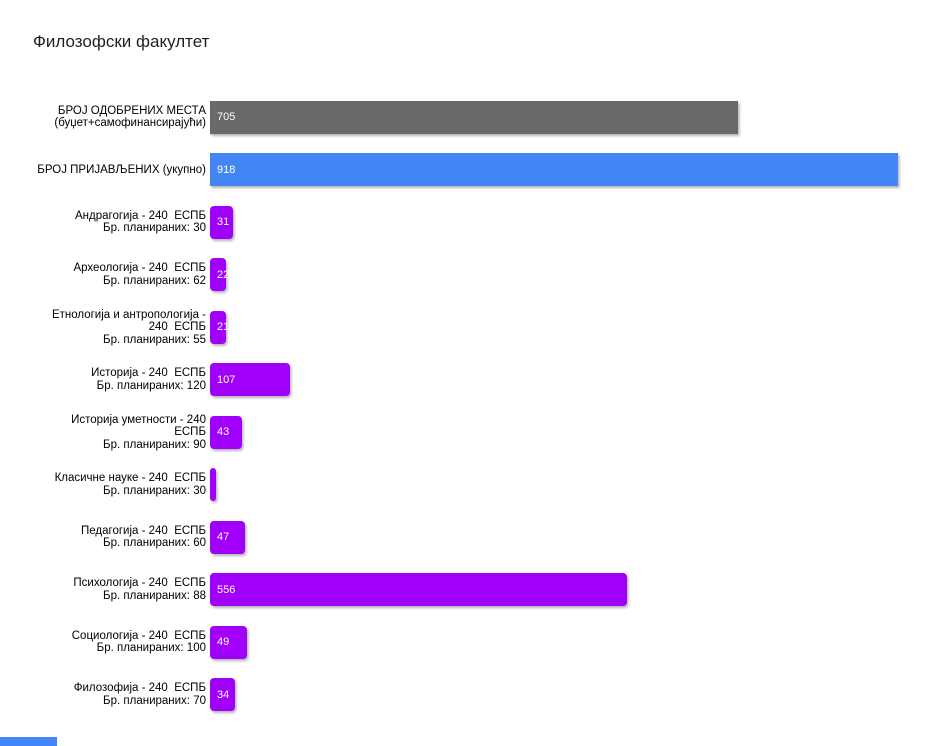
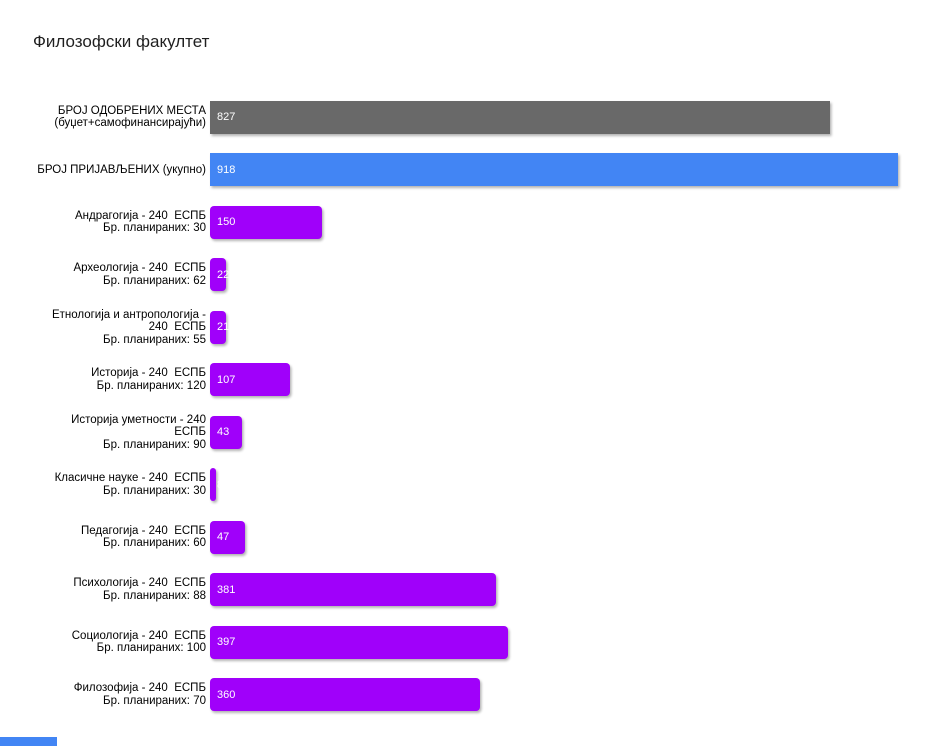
БРОЈ ОДОБРЕНИХ МЕСТА (буџет+самофинансирајући): 705 -> 827
Андрагогија - 240 ЕСПБ Бр. планираних: 30: 31 -> 150
Психологија - 240 ЕСПБ Бр. планираних: 88: 556 -> 381
Социологија - 240 ЕСПБ Бр. планираних: 100: 49 -> 397
Филозофија - 240 ЕСПБ Бр. планираних: 70: 34 -> 360
